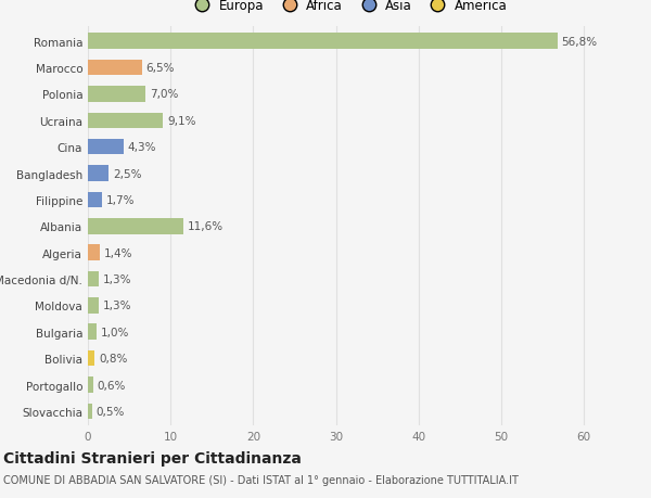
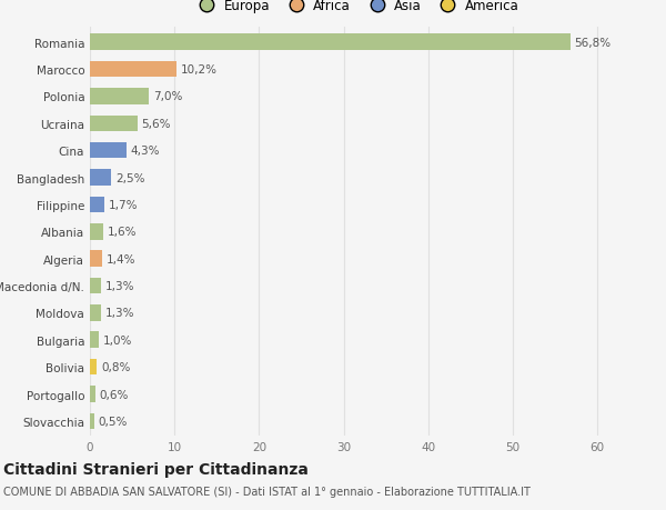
Marocco: 6,5% -> 10,2%
Ucraina: 9,1% -> 5,6%
Albania: 11,6% -> 1,6%
